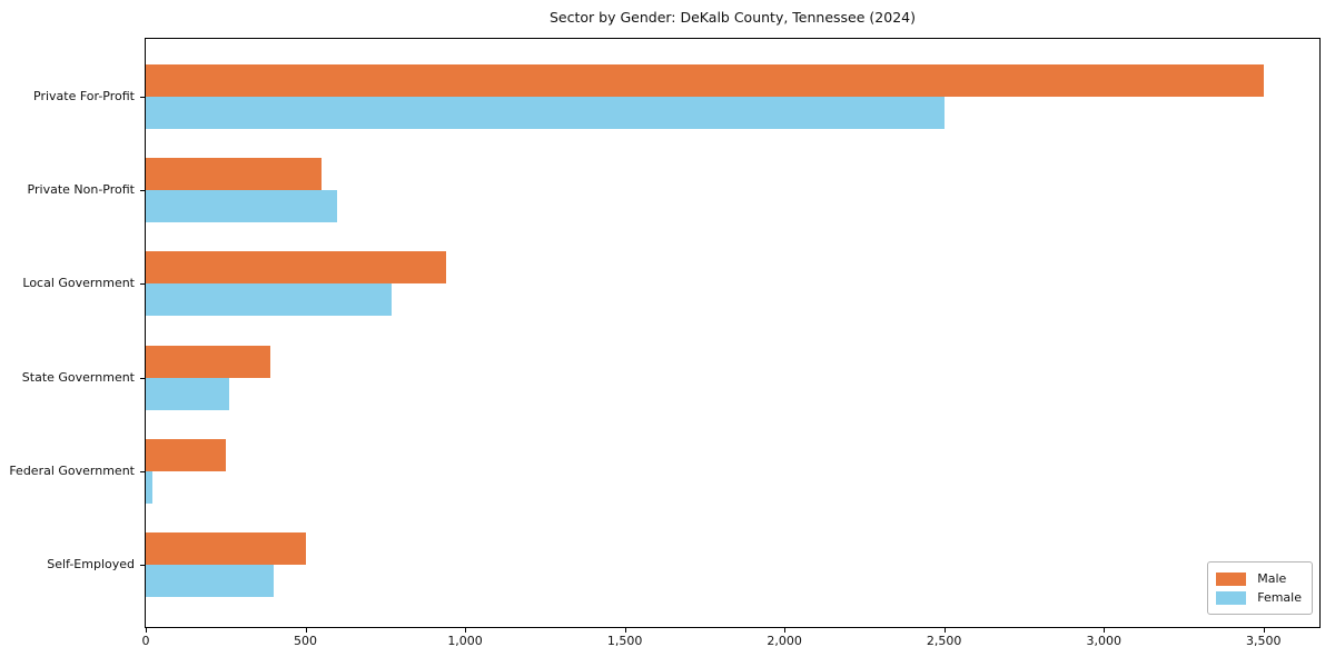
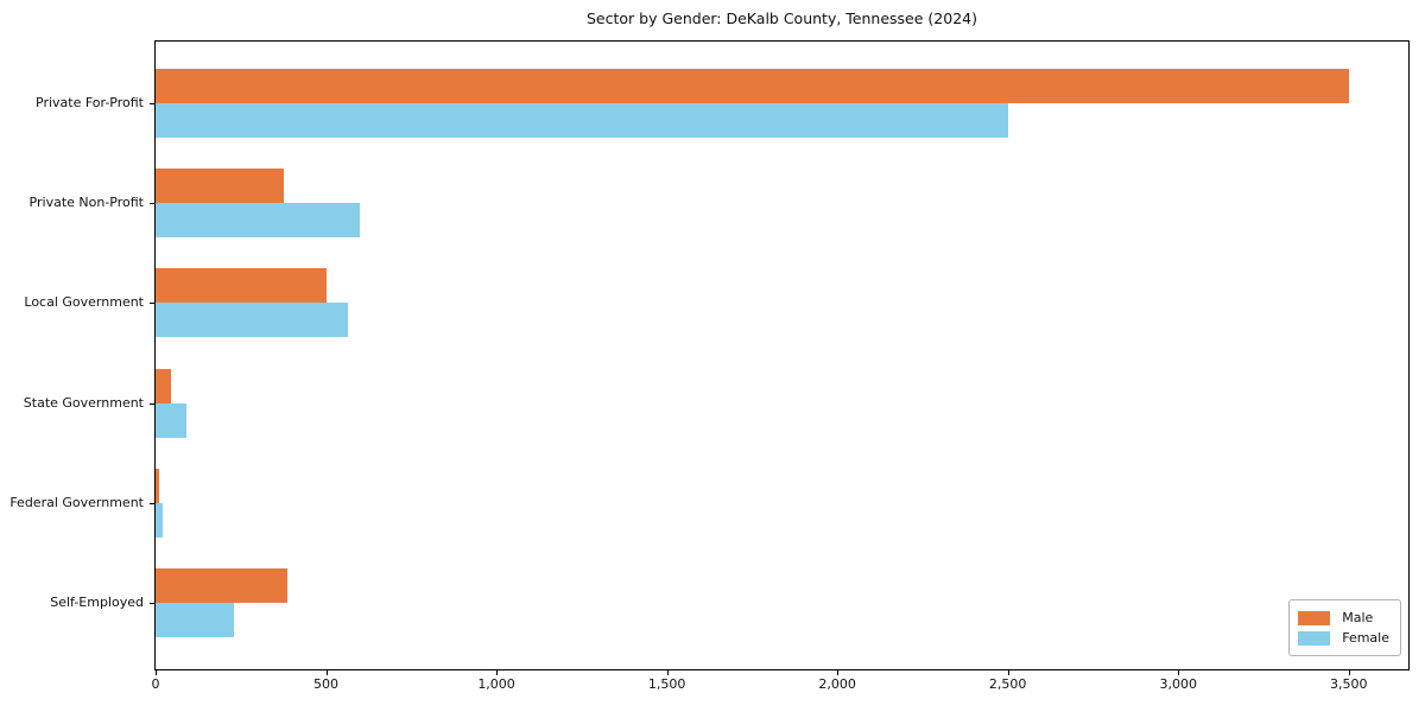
Male/Private Non-Profit: 550 -> 380
Male/Local Government: 940 -> 500
Female/Local Government: 770 -> 560
Male/State Government: 390 -> 40
Female/State Government: 260 -> 90
Male/Federal Government: 250 -> 10
Male/Self-Employed: 500 -> 380
Female/Self-Employed: 400 -> 230
